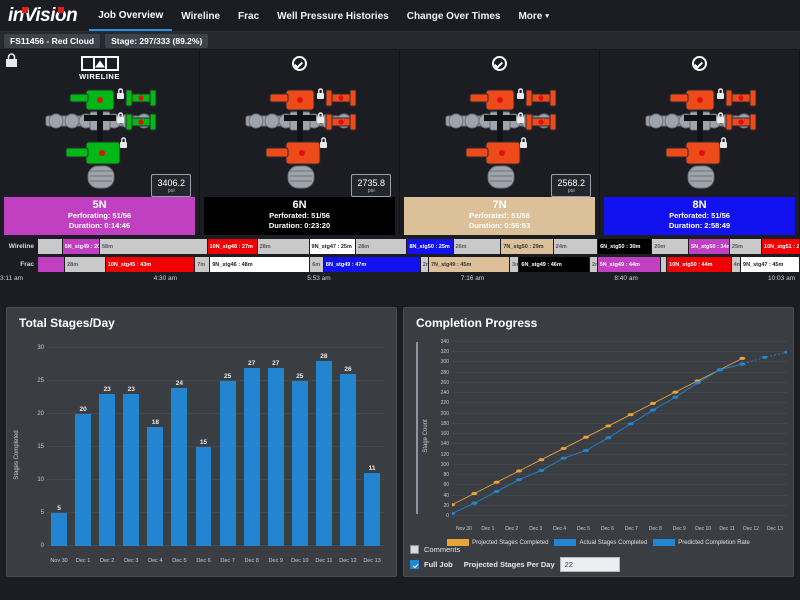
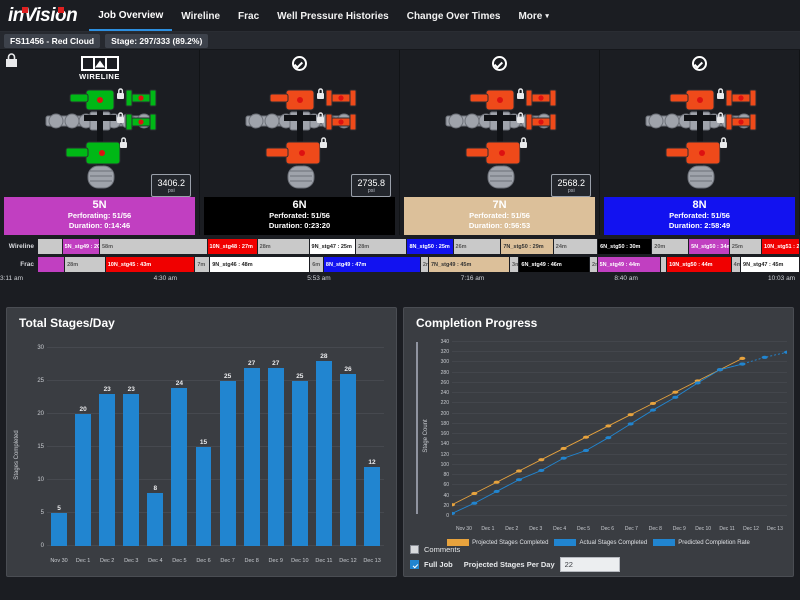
Total Stages/Day/Dec 4: 18 -> 8
Total Stages/Day/Dec 13: 11 -> 12
